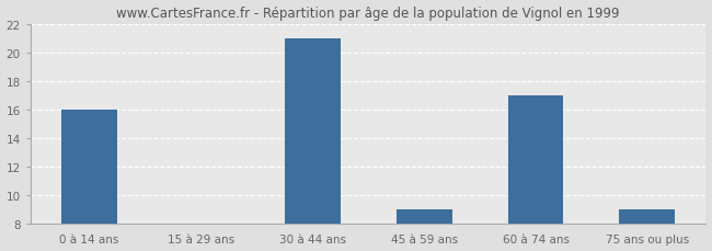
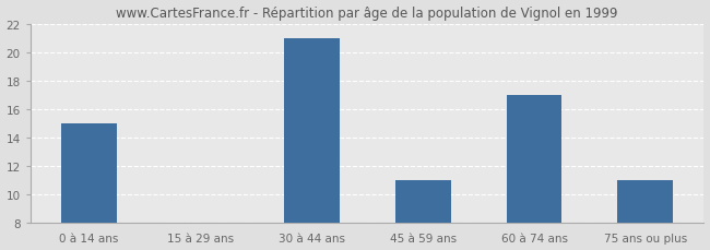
0 à 14 ans: 16 -> 15
45 à 59 ans: 9 -> 11
75 ans ou plus: 9 -> 11
